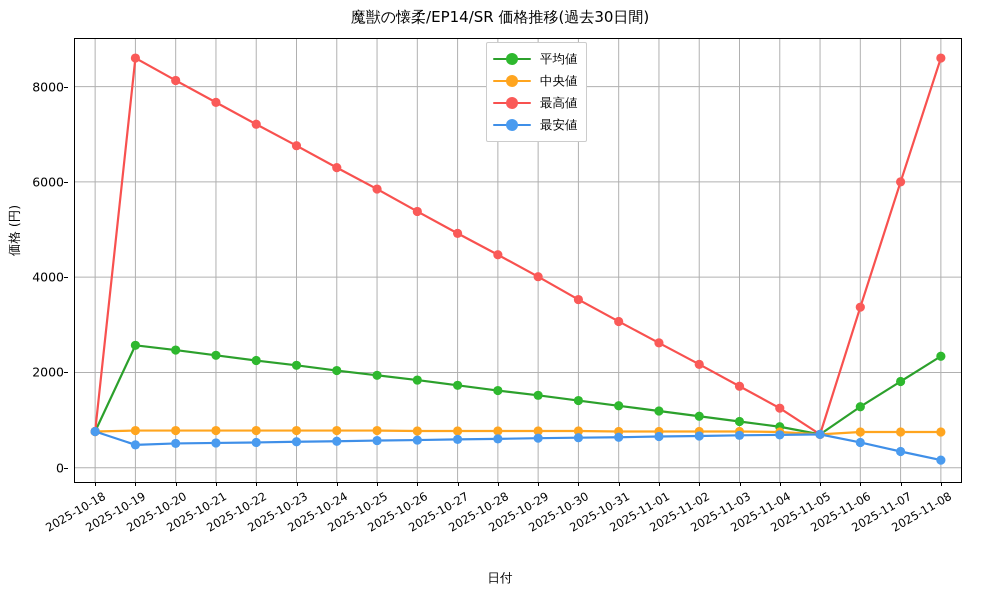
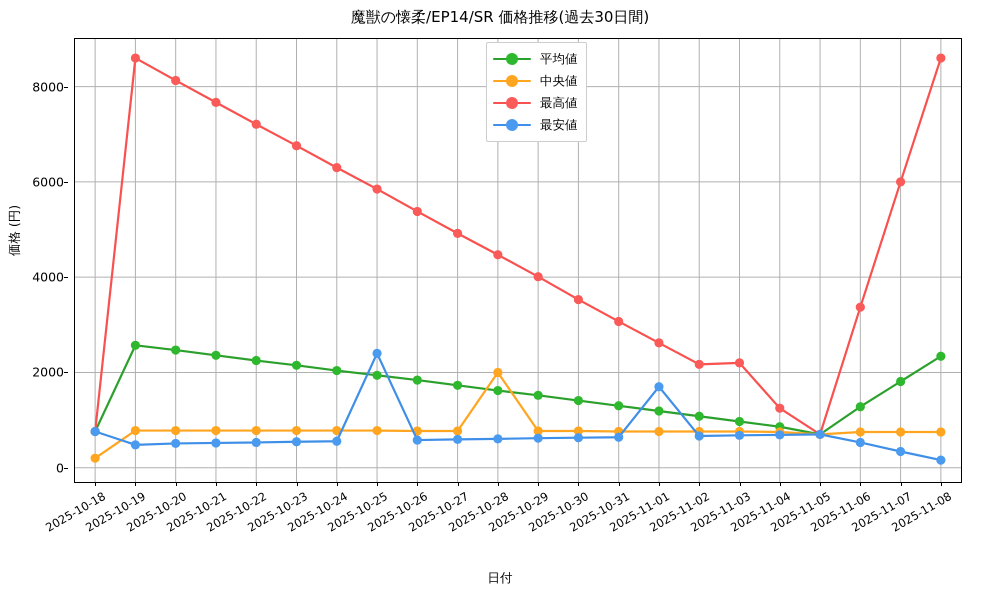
中央値/2025-10-18: 800 -> 200
最安値/2025-10-25: 600 -> 2400
中央値/2025-10-28: 800 -> 2000
最安値/2025-11-01: 700 -> 1700
最高値/2025-11-03: 1700 -> 2200
